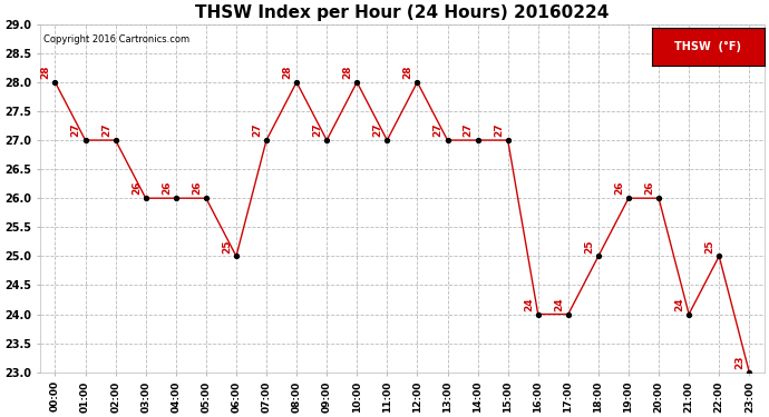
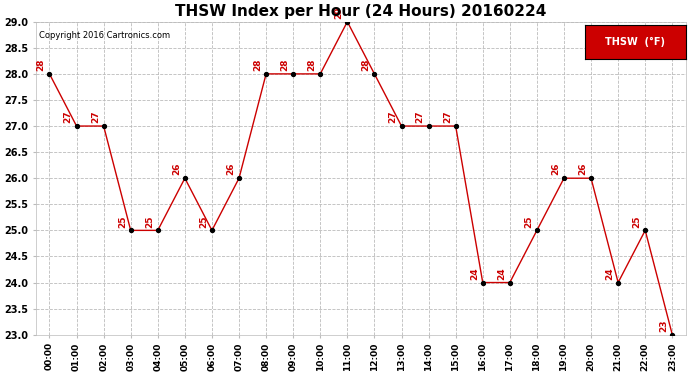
03:00: 26 -> 25
04:00: 26 -> 25
07:00: 27 -> 26
09:00: 27 -> 28
11:00: 27 -> 29
